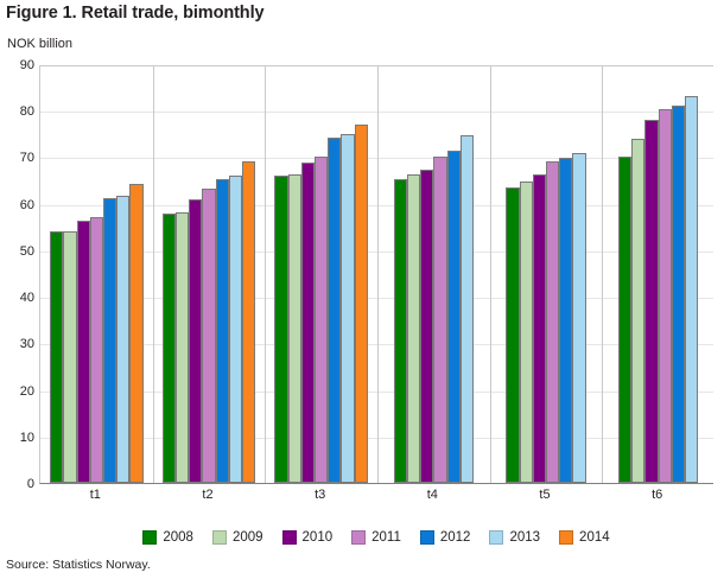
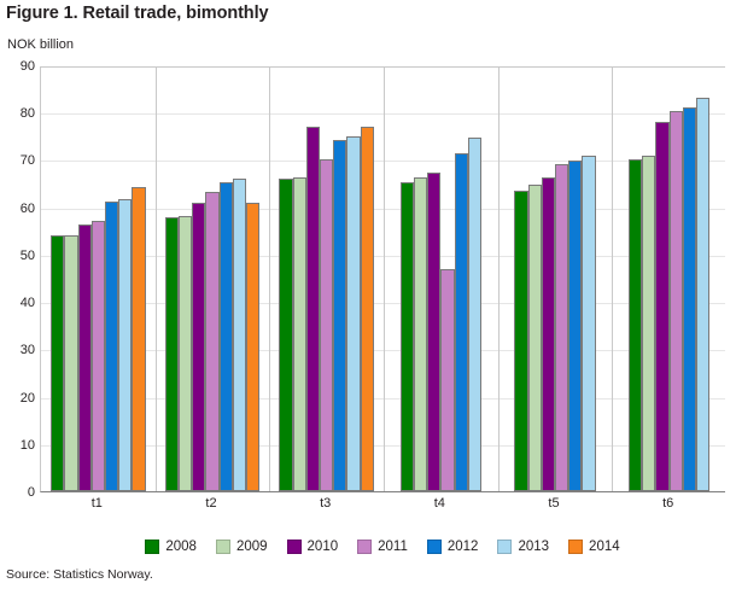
2014/t2: 69 -> 61
2010/t3: 69 -> 77
2011/t4: 70 -> 47
2009/t6: 74 -> 71
